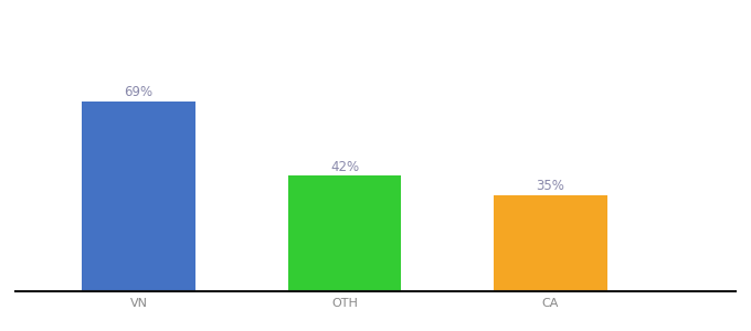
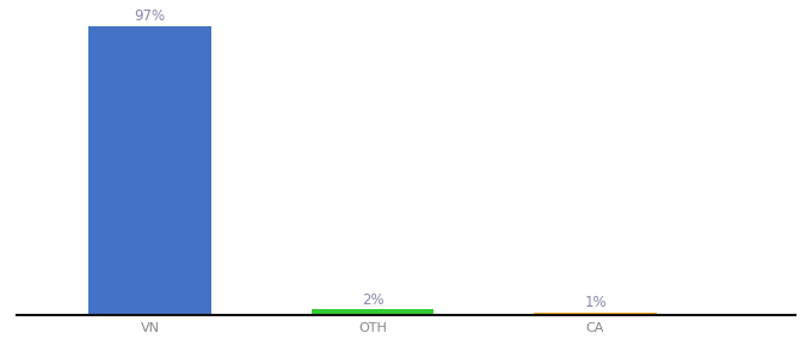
VN: 69% -> 97%
OTH: 42% -> 2%
CA: 35% -> 1%
